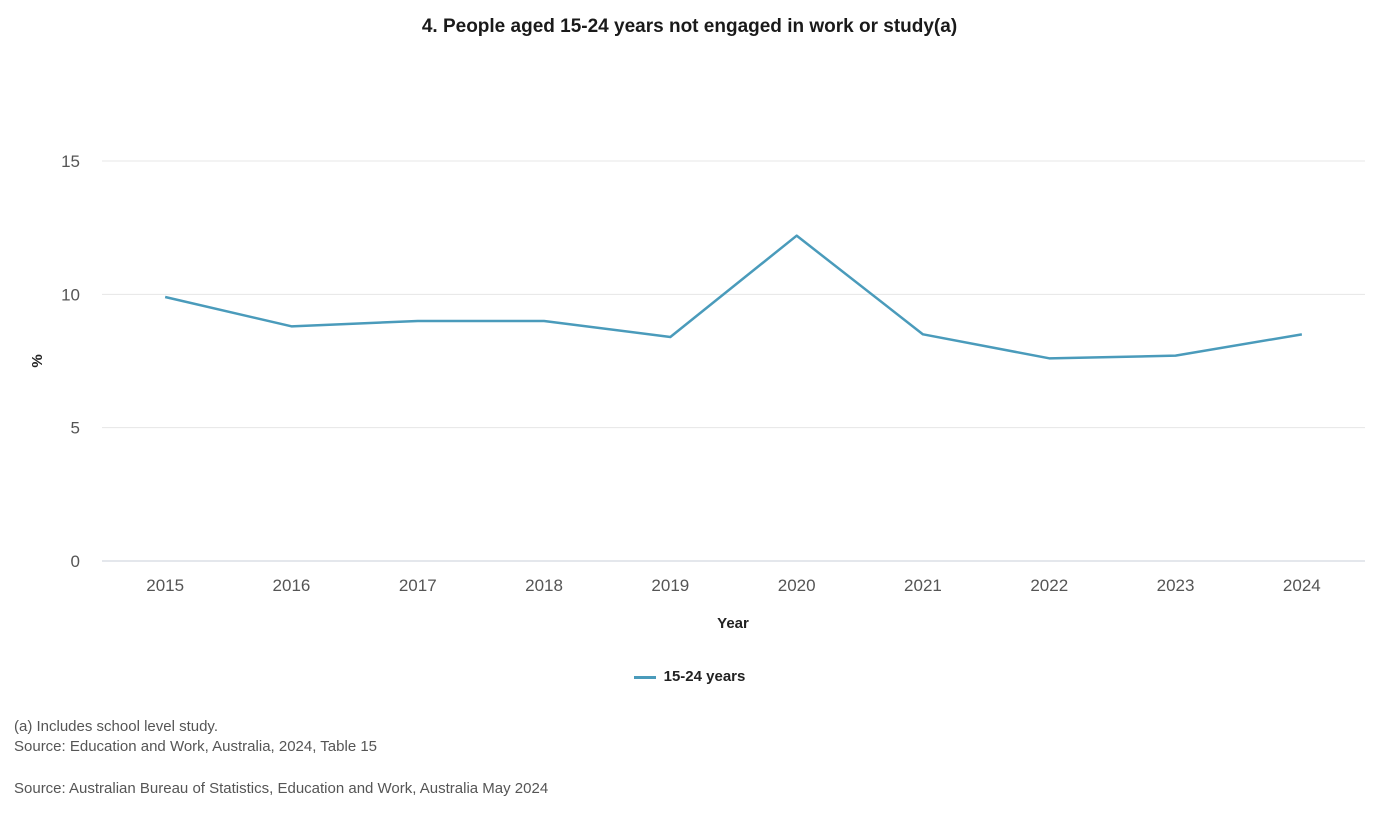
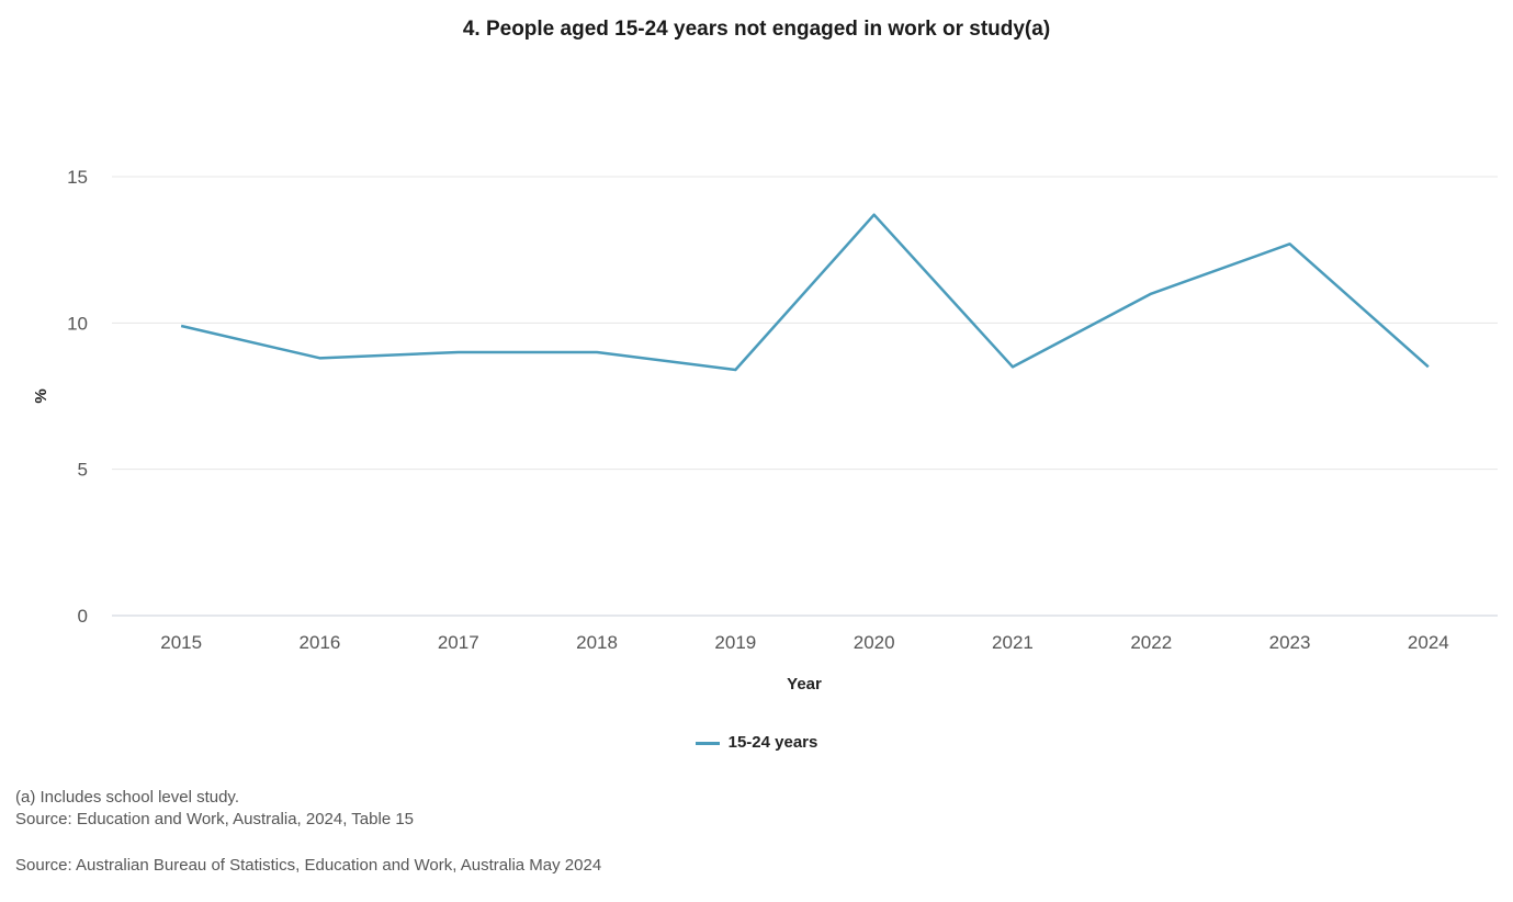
2020: 12.2 -> 13.7
2022: 7.6 -> 11.0
2023: 7.7 -> 12.7
